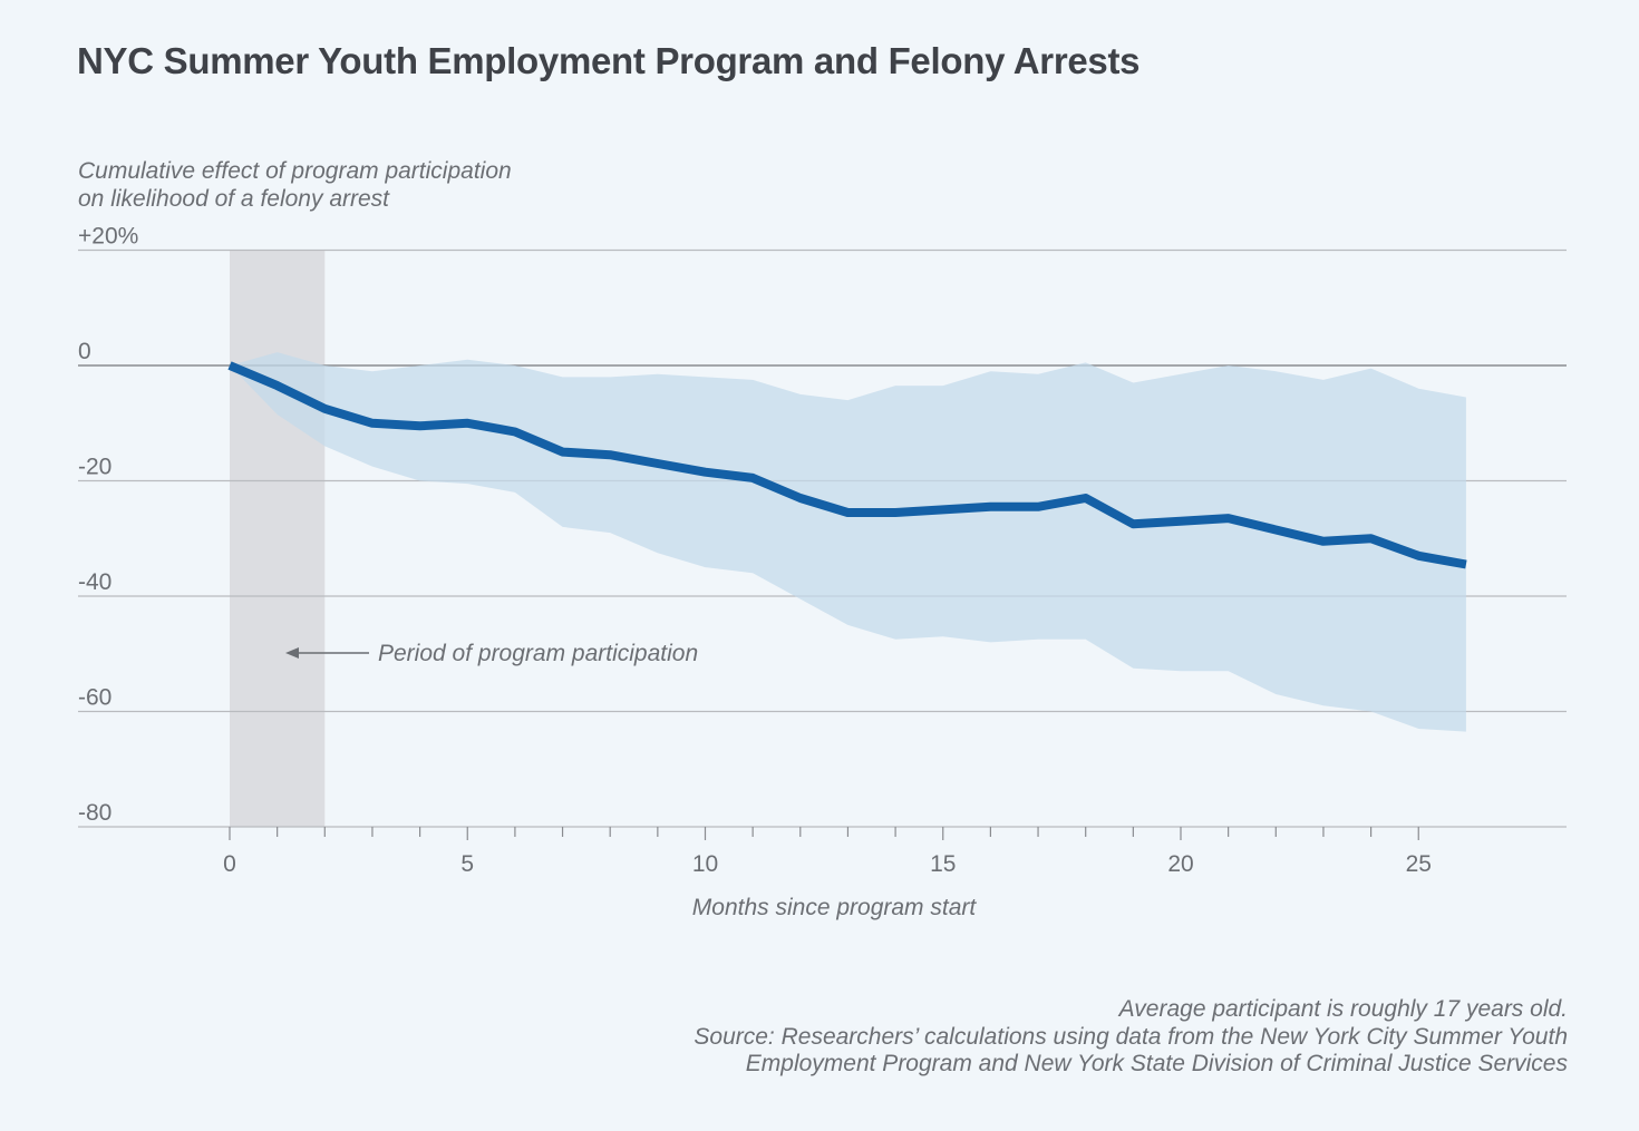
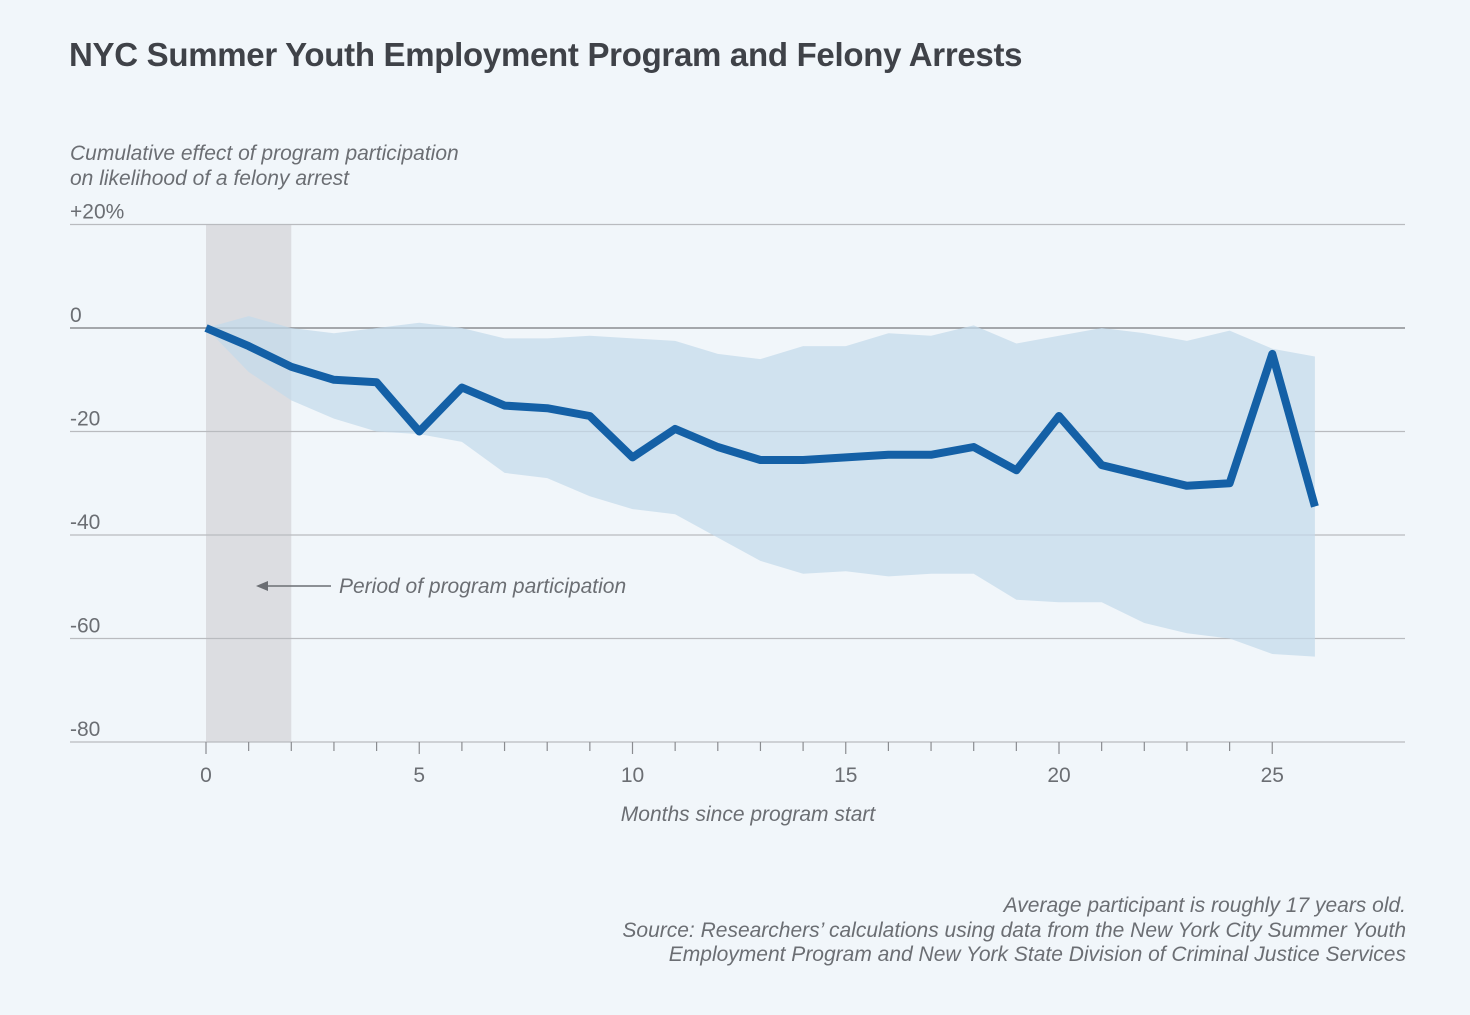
5: -10% -> -20%
10: -18% -> -25%
20: -27% -> -17%
25: -33% -> -5%
